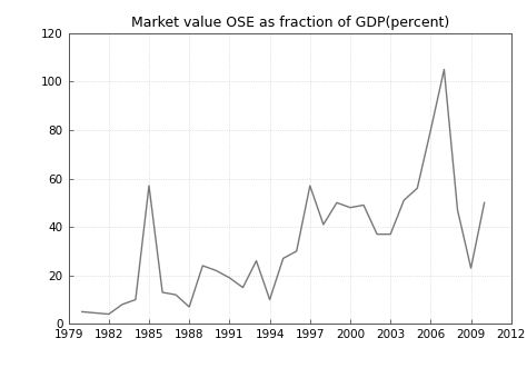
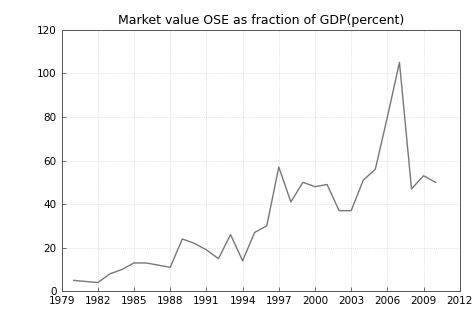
1985: 57.0 -> 13.0
1988: 7.0 -> 11.0
1994: 10.0 -> 14.0
2009: 23.0 -> 53.0
